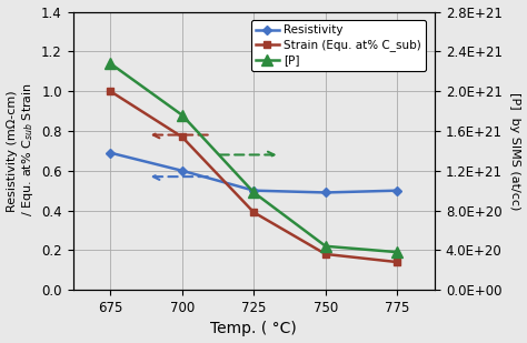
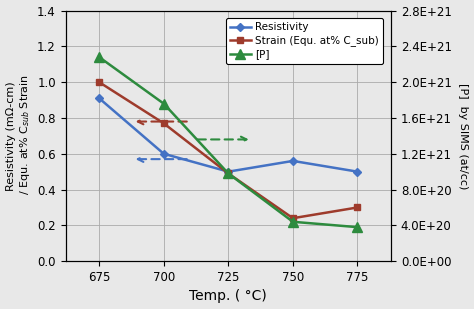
Resistivity/675: 0.69 -> 0.91
Strain (Equ. at% C_sub)/725: 0.39 -> 0.49
Resistivity/750: 0.49 -> 0.56
Strain (Equ. at% C_sub)/750: 0.18 -> 0.24
Strain (Equ. at% C_sub)/775: 0.14 -> 0.30
